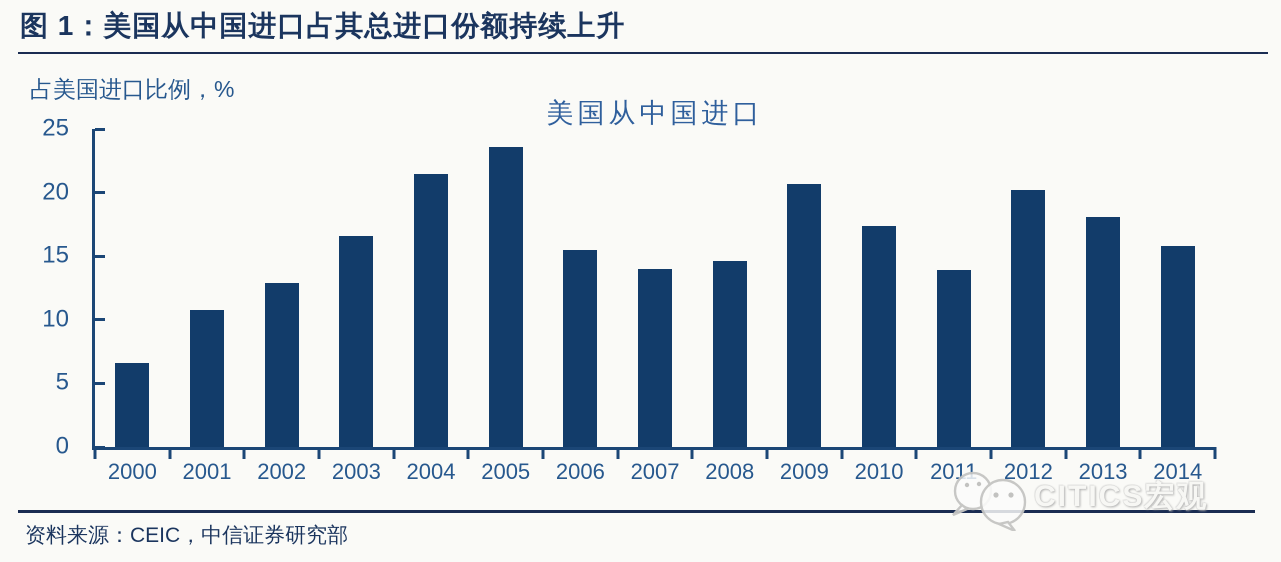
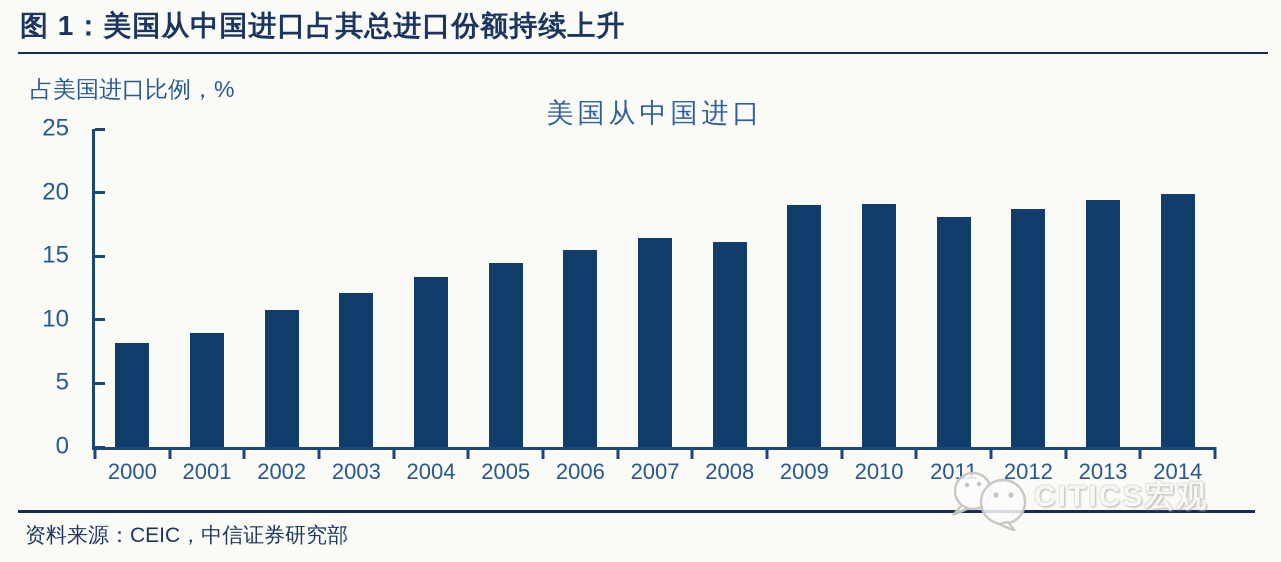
2000: 6.6 -> 8.2
2001: 10.8 -> 9.0
2002: 12.9 -> 10.8
2003: 16.6 -> 12.1
2004: 21.5 -> 13.4
2005: 23.6 -> 14.5
2007: 14.0 -> 16.4
2008: 14.6 -> 16.1
2009: 20.7 -> 19.0
2010: 17.4 -> 19.1
2011: 13.9 -> 18.1
2012: 20.2 -> 18.7
2013: 18.1 -> 19.4
2014: 15.8 -> 19.9
